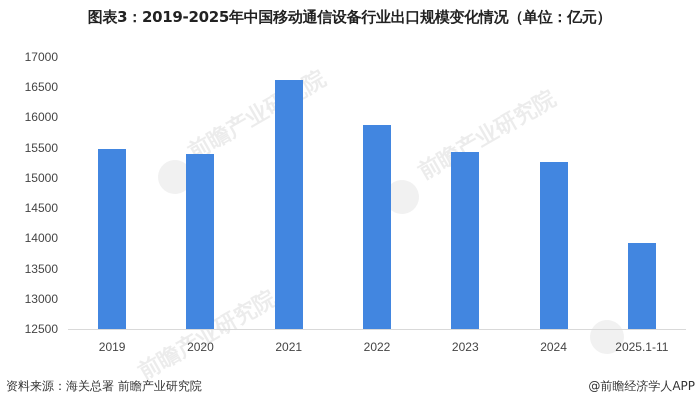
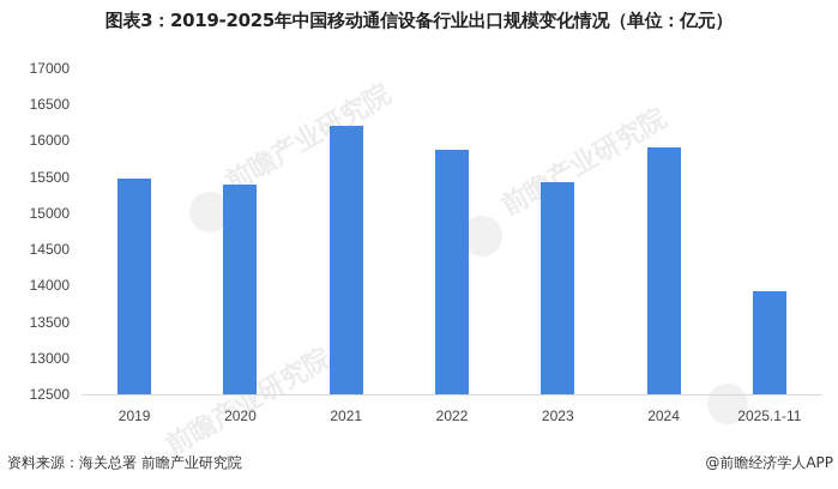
2021: 16600 -> 16200
2024: 15300 -> 15900
